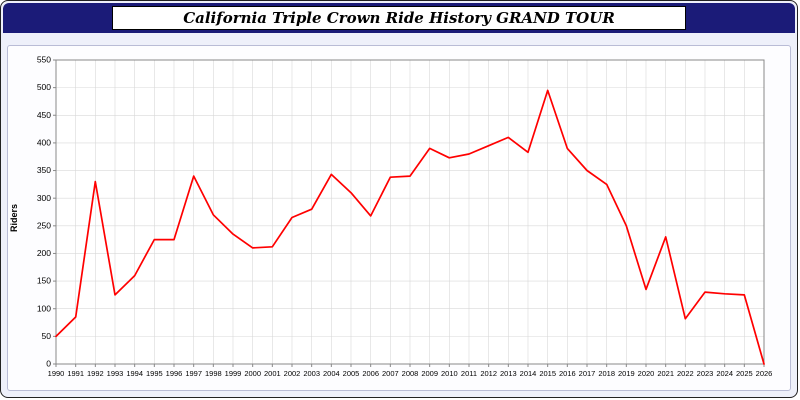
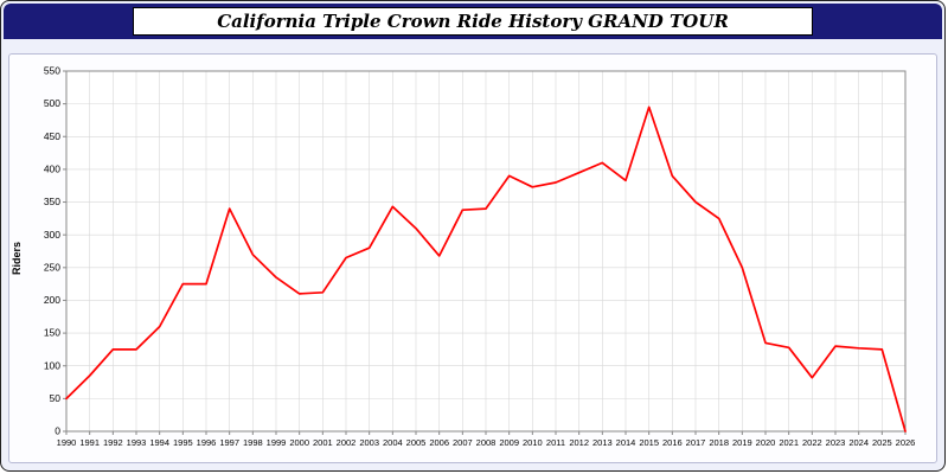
1992: 330 -> 120
2021: 230 -> 130
